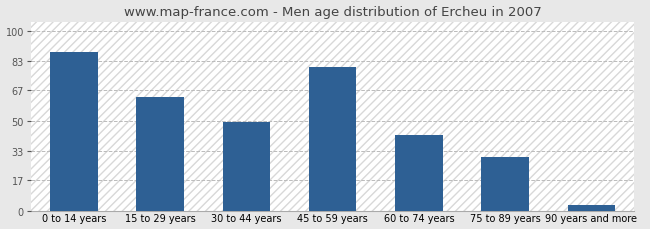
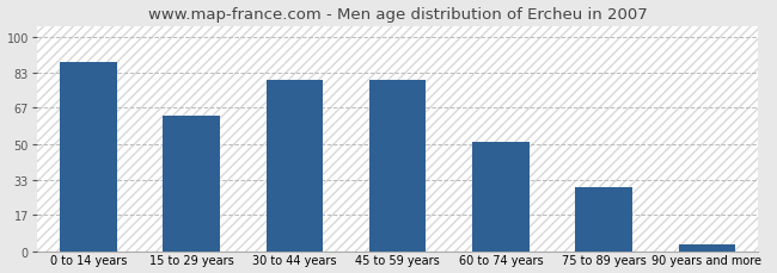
30 to 44 years: 49 -> 80
60 to 74 years: 42 -> 51
